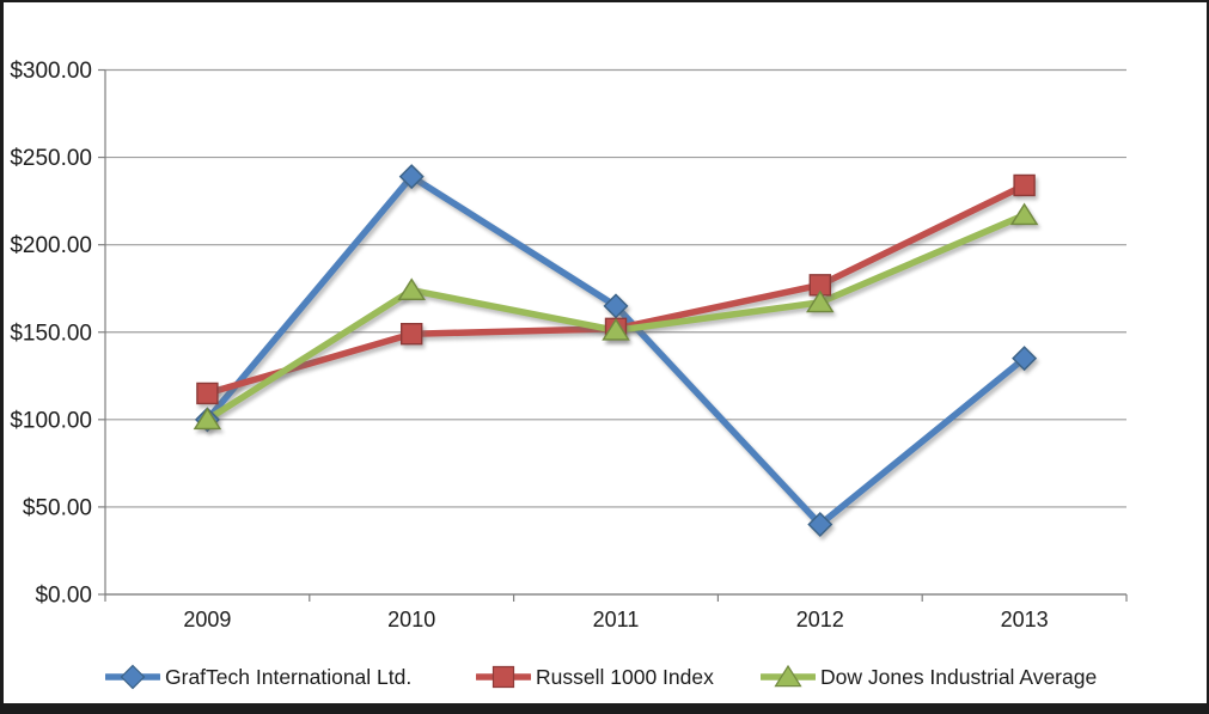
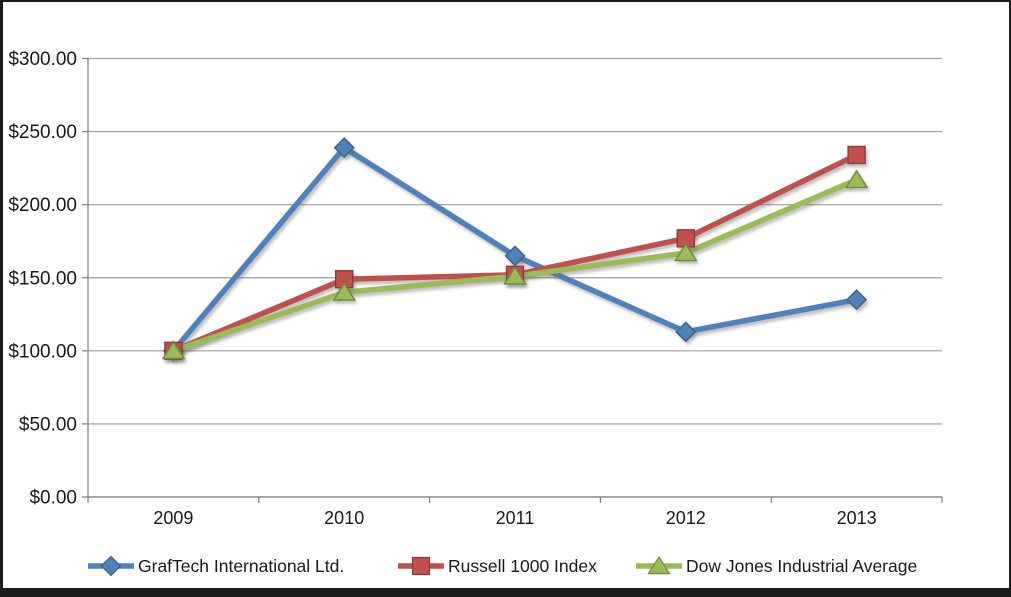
Russell 1000 Index/2009: $115 -> $100
Dow Jones Industrial Average/2010: $174 -> $140
GrafTech International Ltd./2012: $40 -> $113
